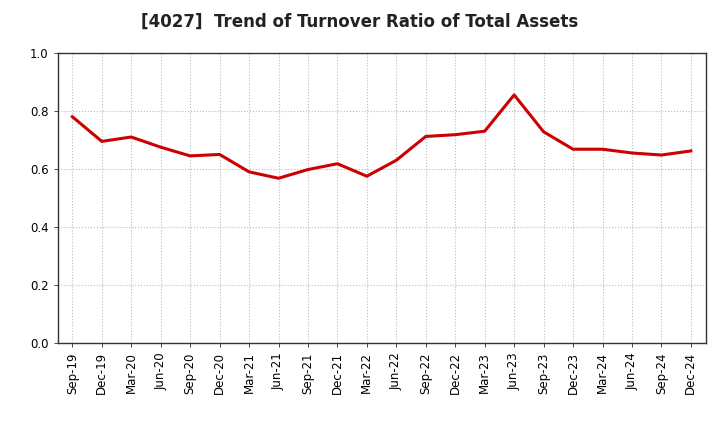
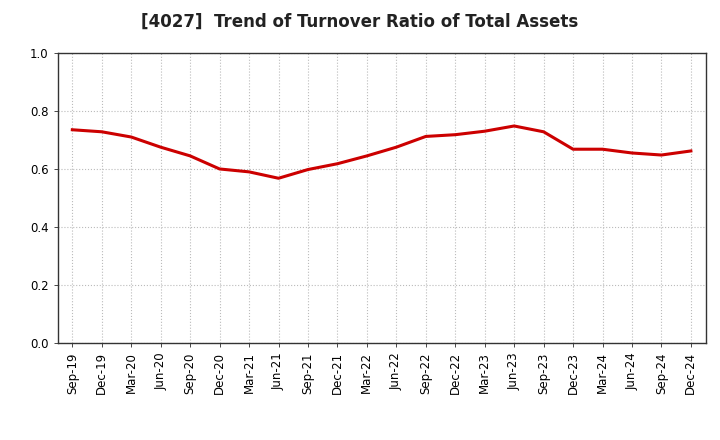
Sep-19: 0.780 -> 0.735
Dec-19: 0.695 -> 0.728
Dec-20: 0.650 -> 0.600
Mar-22: 0.575 -> 0.645
Jun-22: 0.630 -> 0.675
Jun-23: 0.855 -> 0.748
